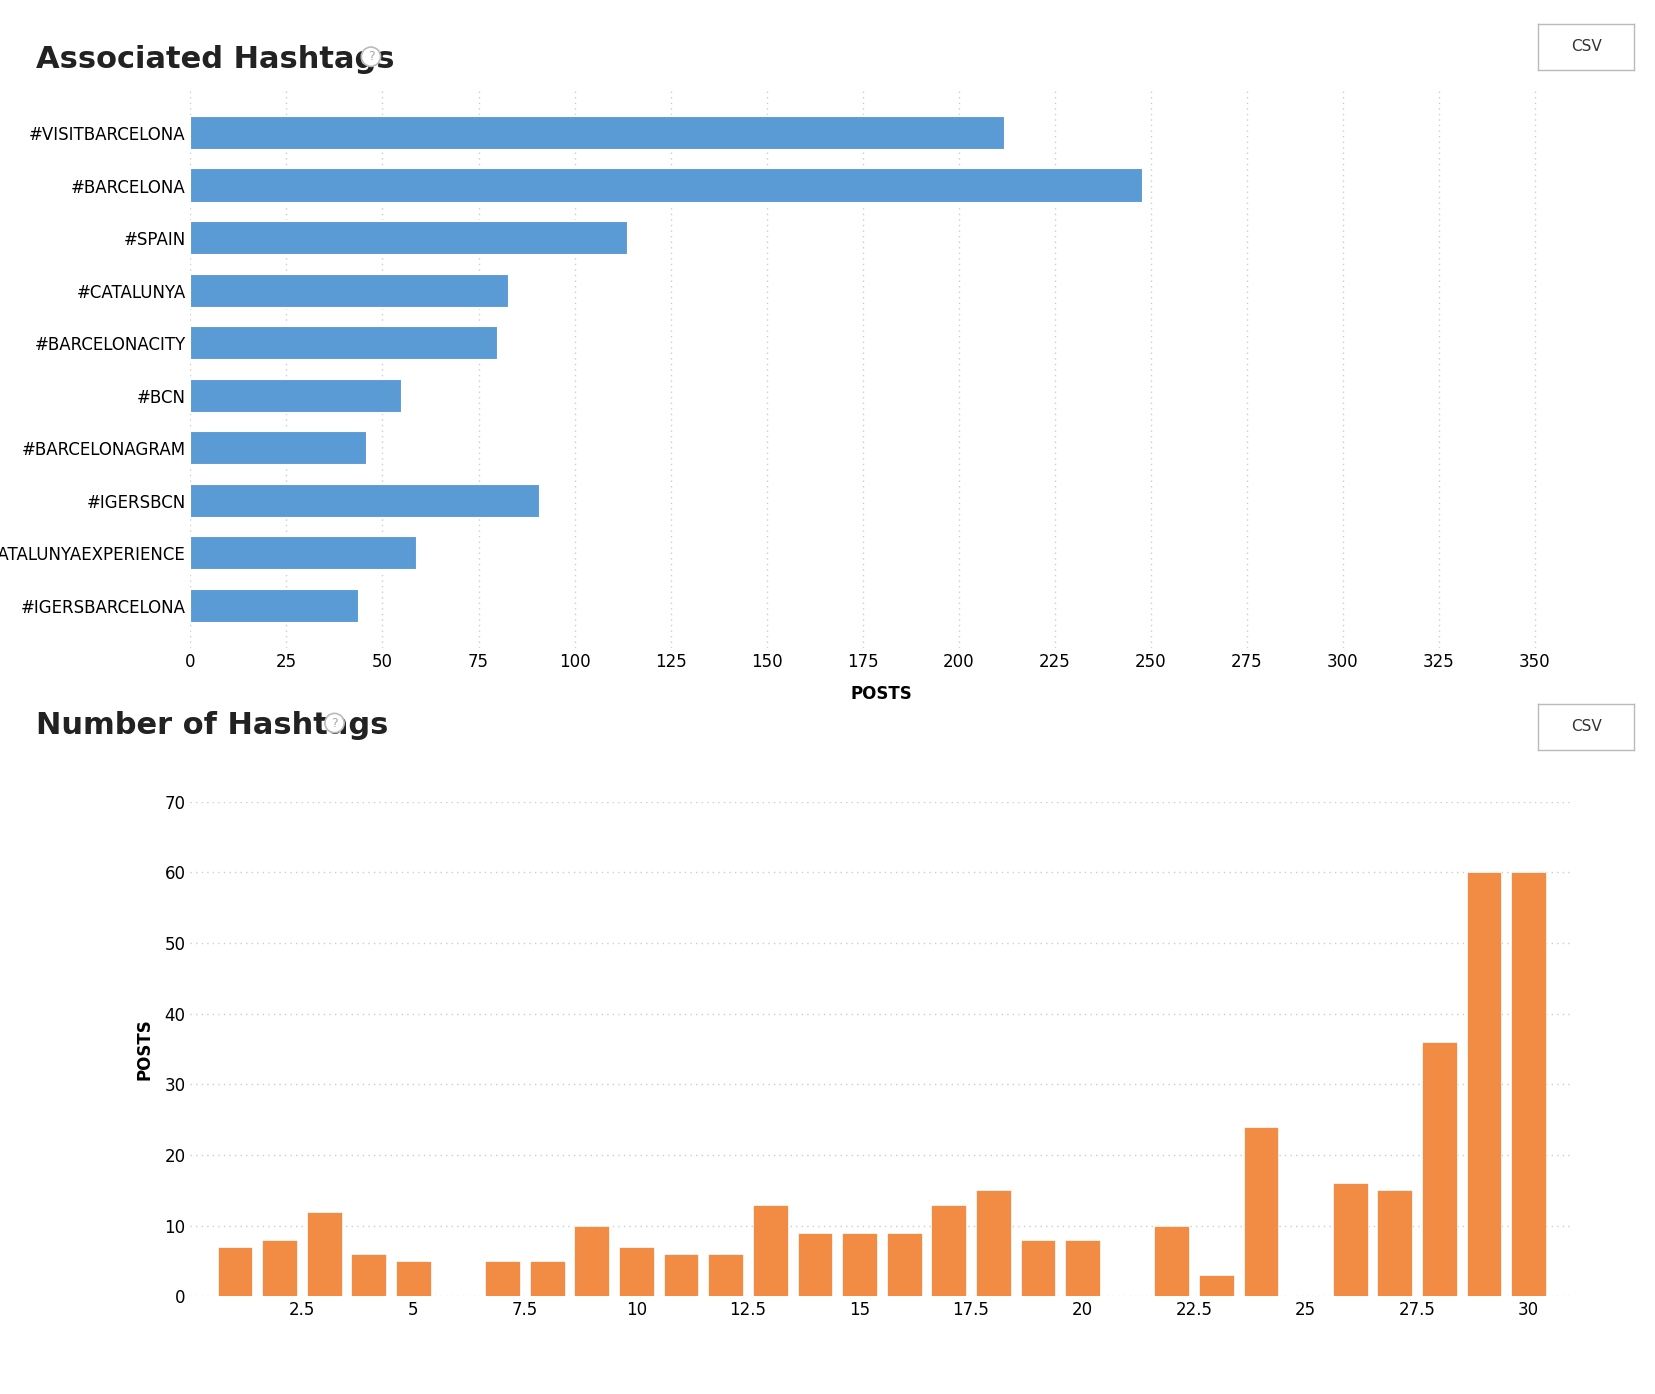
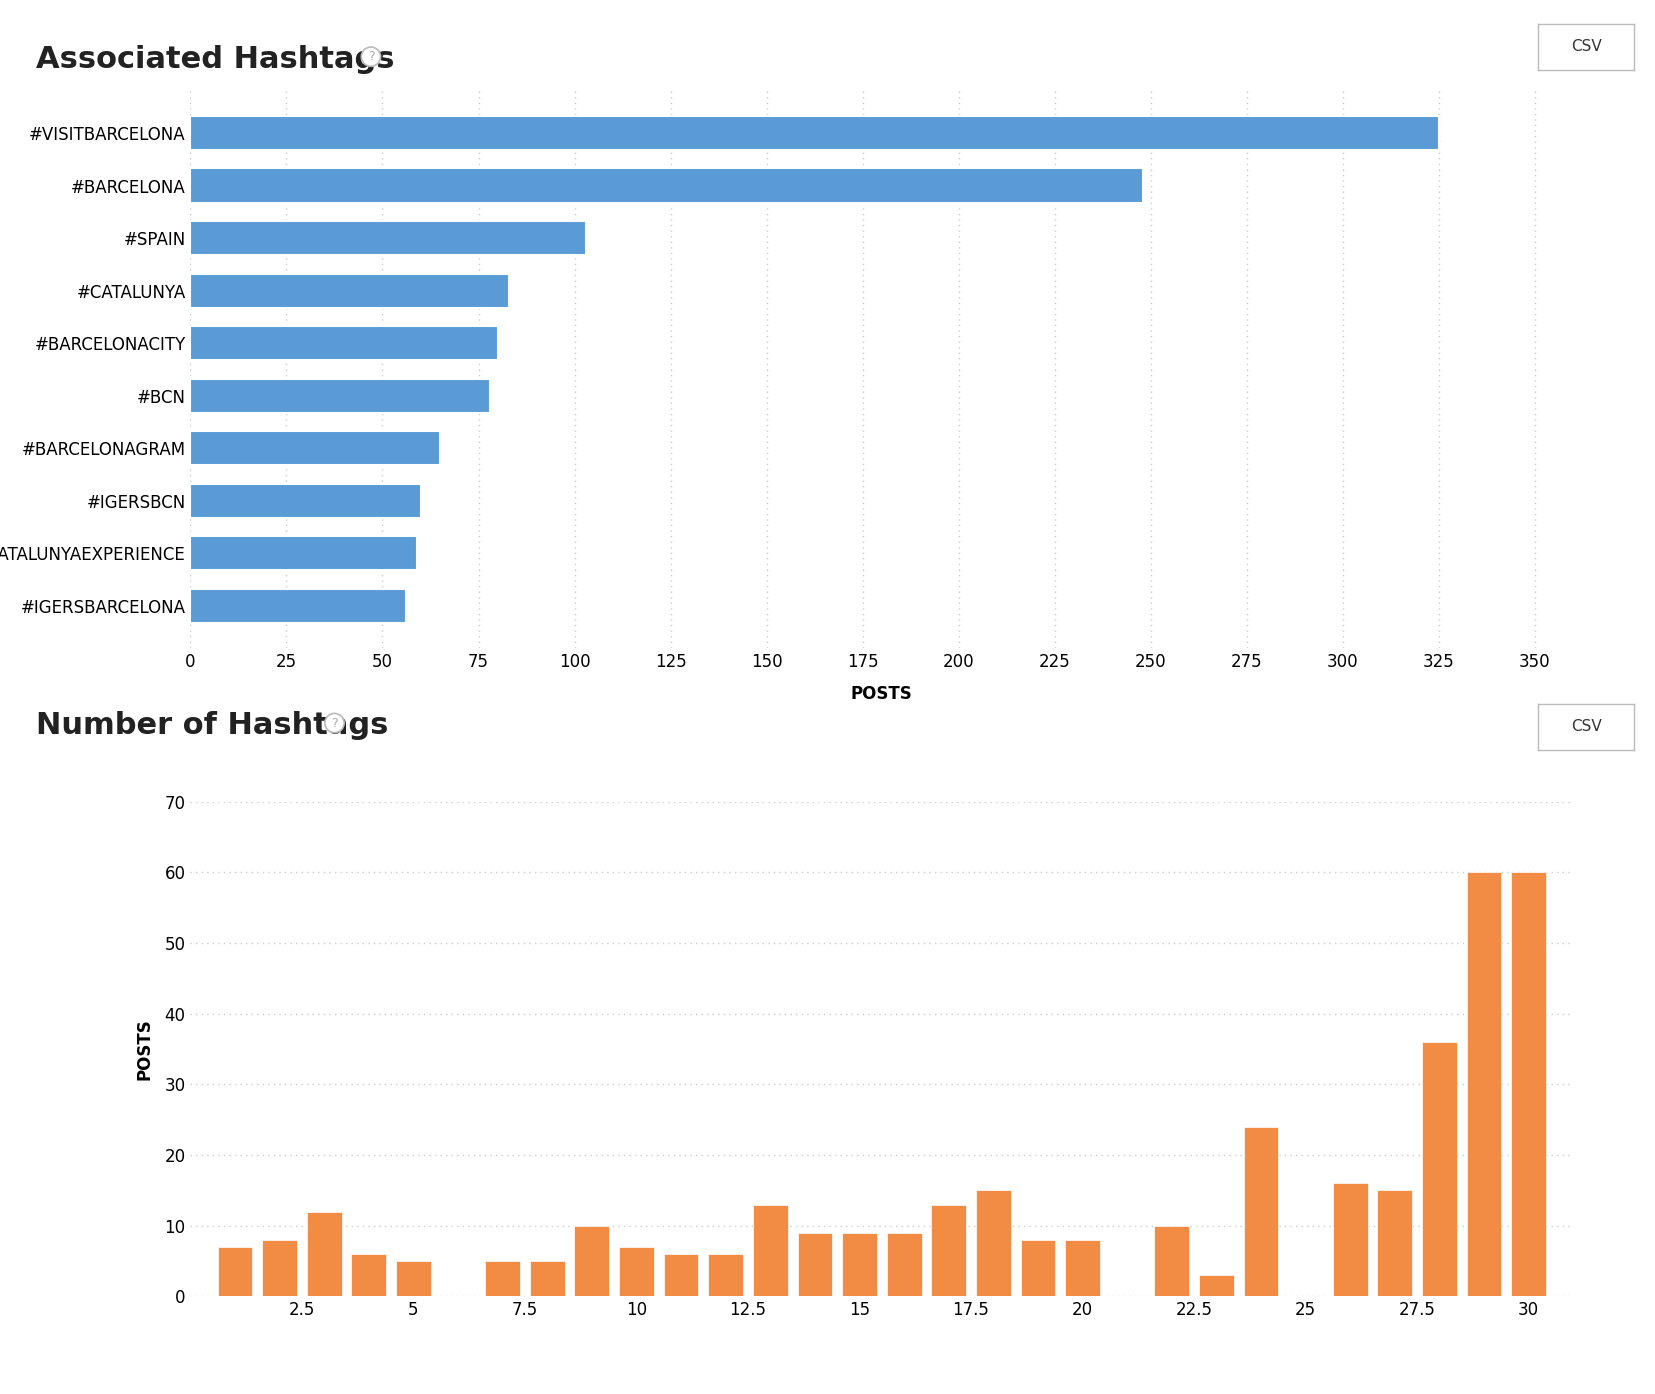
#VISITBARCELONA: 212 -> 325
#SPAIN: 114 -> 103
#BCN: 55 -> 78
#BARCELONAGRAM: 46 -> 65
#IGERSBCN: 91 -> 60
#IGERSBARCELONA: 44 -> 56
